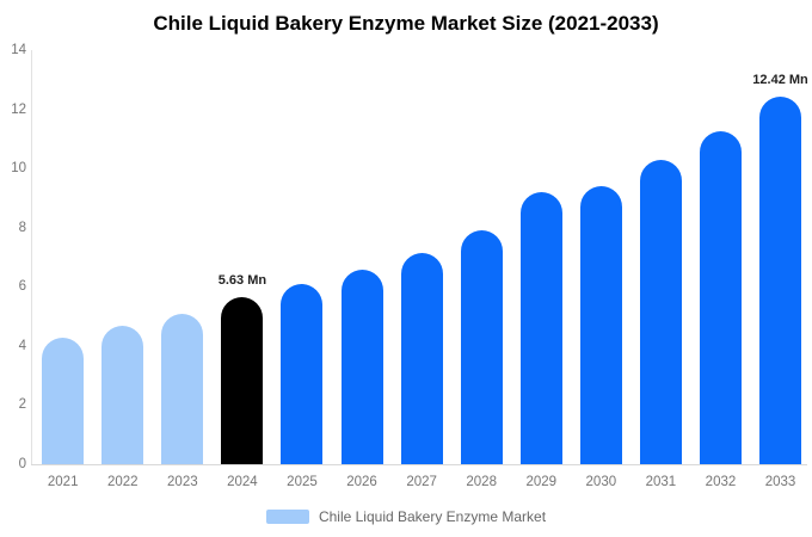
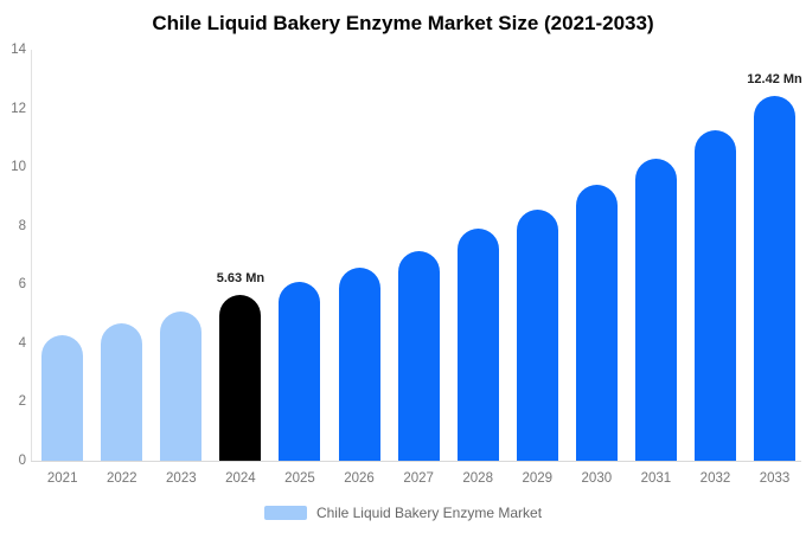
2029: 9.2 -> 8.6
